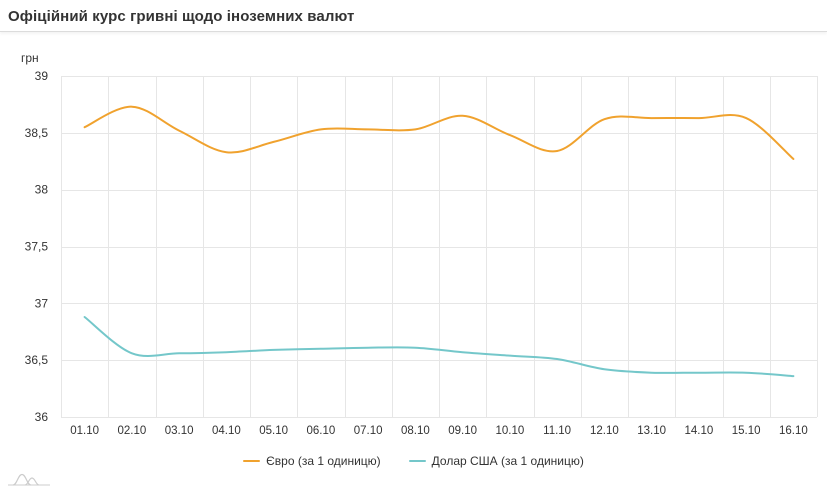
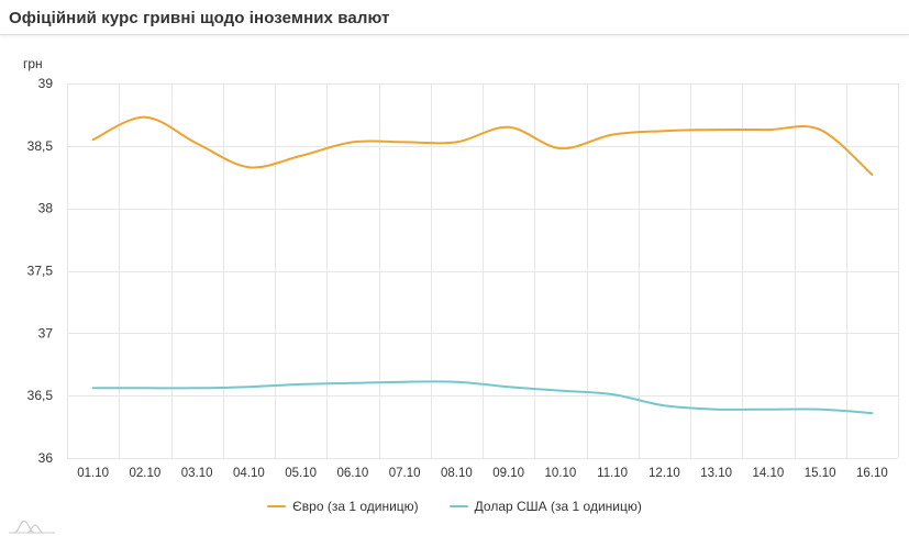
Долар США (за 1 одиницю)/01.10: 36.88 -> 36.56
Євро (за 1 одиницю)/11.10: 38.34 -> 38.59
